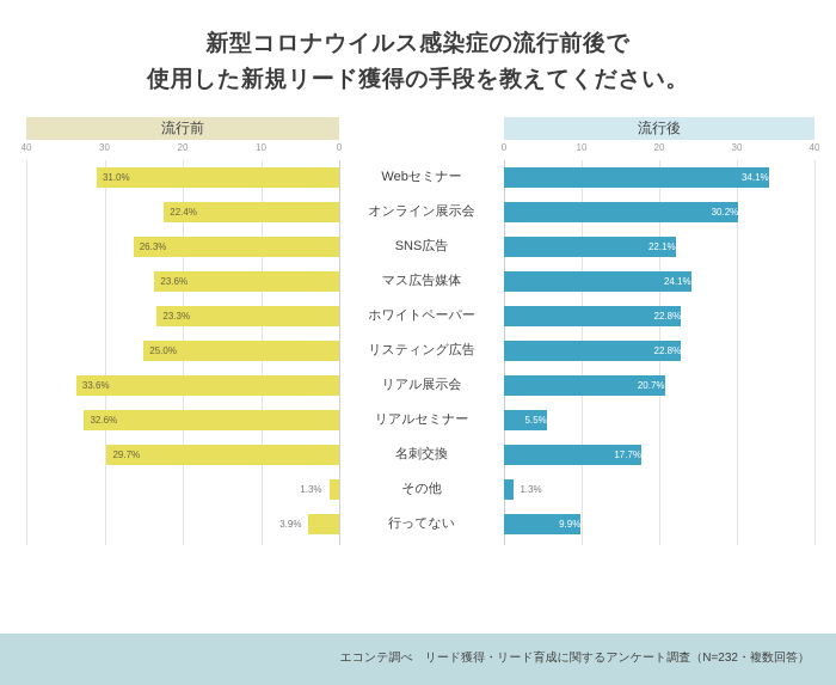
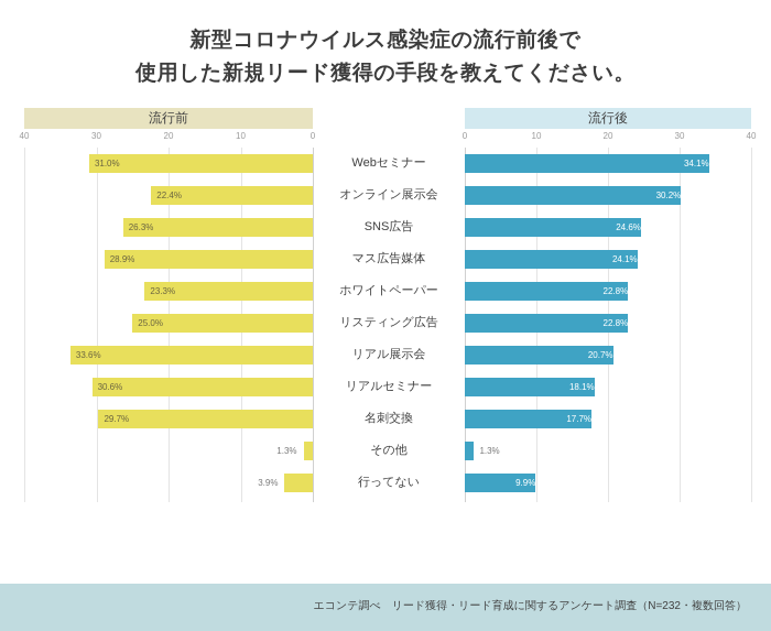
流行後/SNS広告: 22.1% -> 24.6%
流行前/マス広告媒体: 23.6% -> 28.9%
流行前/リアルセミナー: 32.6% -> 30.6%
流行後/リアルセミナー: 5.5% -> 18.1%
